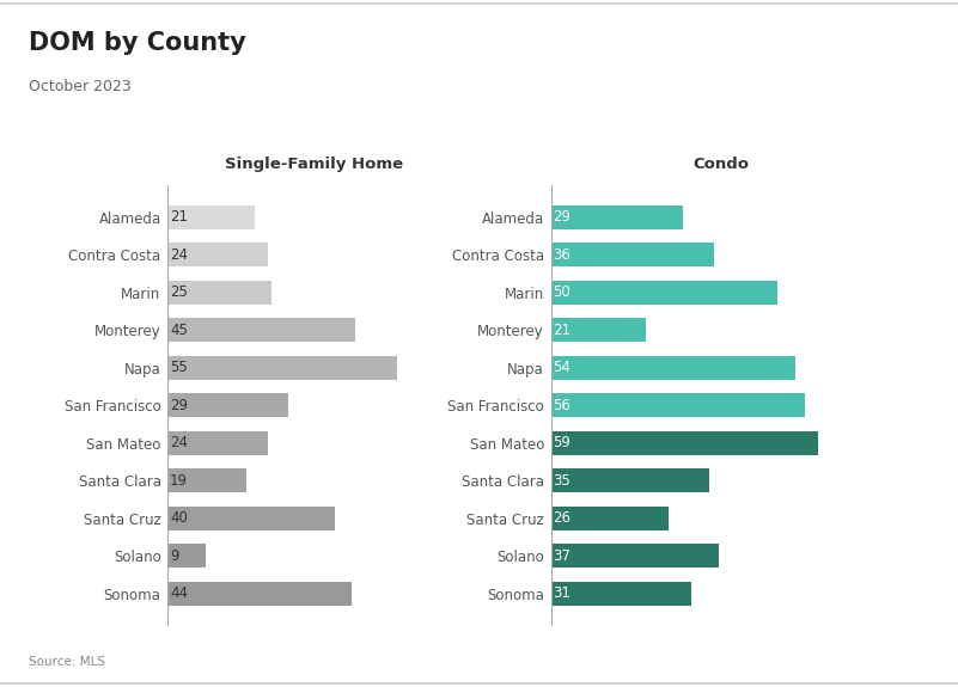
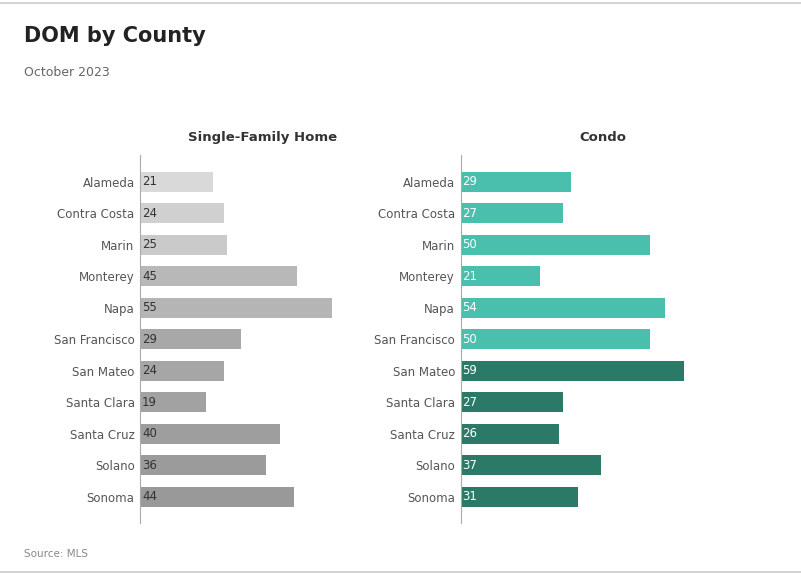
Single-Family Home/Solano: 9 -> 36
Condo/Contra Costa: 36 -> 27
Condo/San Francisco: 56 -> 50
Condo/Santa Clara: 35 -> 27
